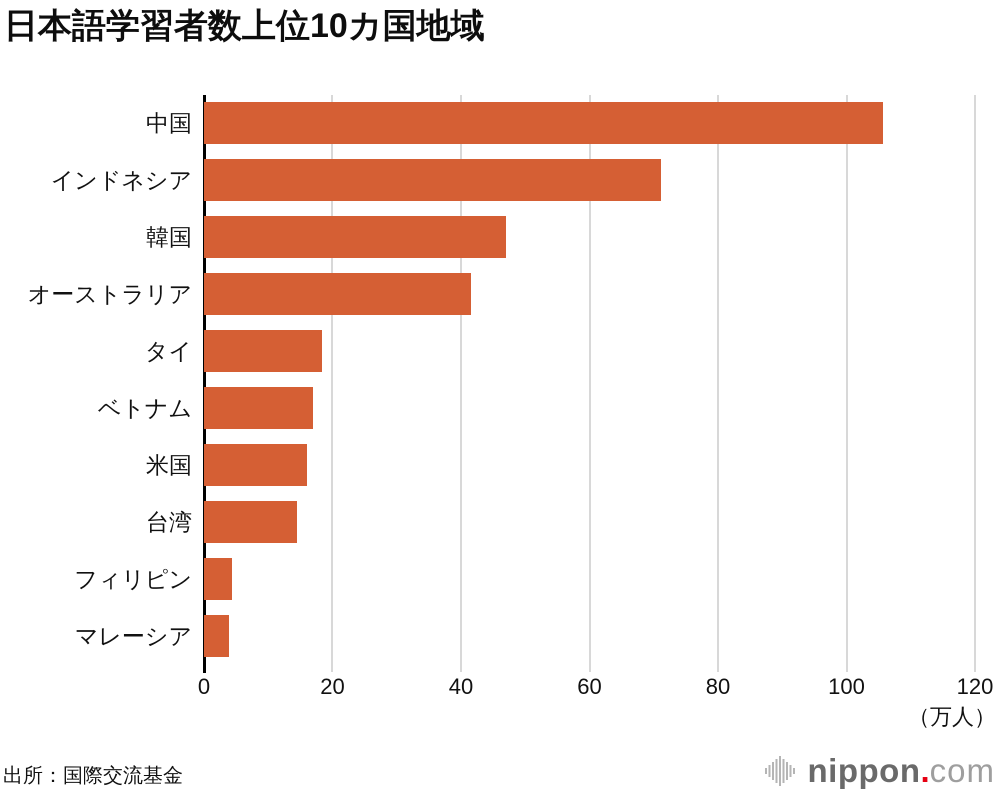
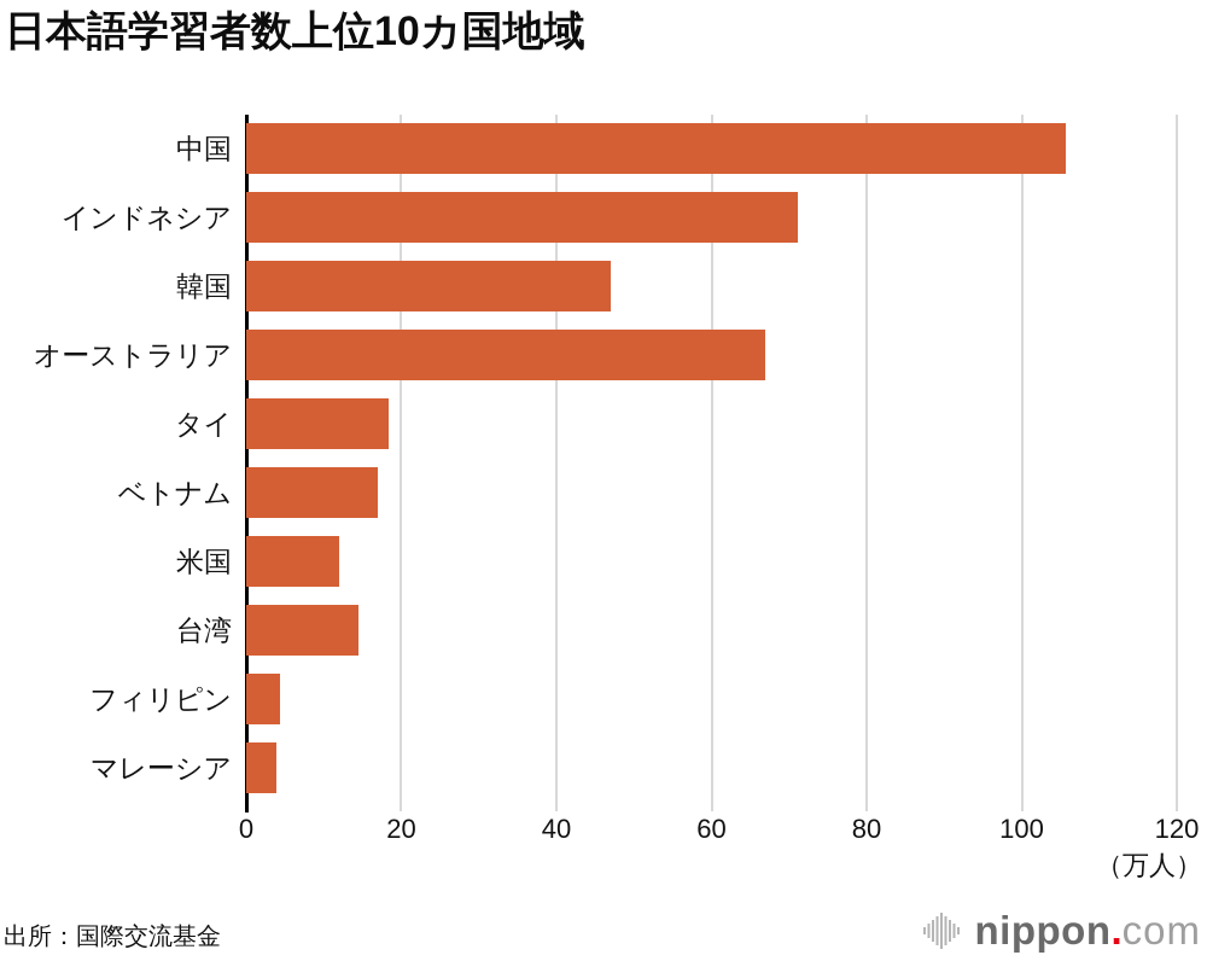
オーストラリア: 42 -> 67
米国: 16 -> 12
